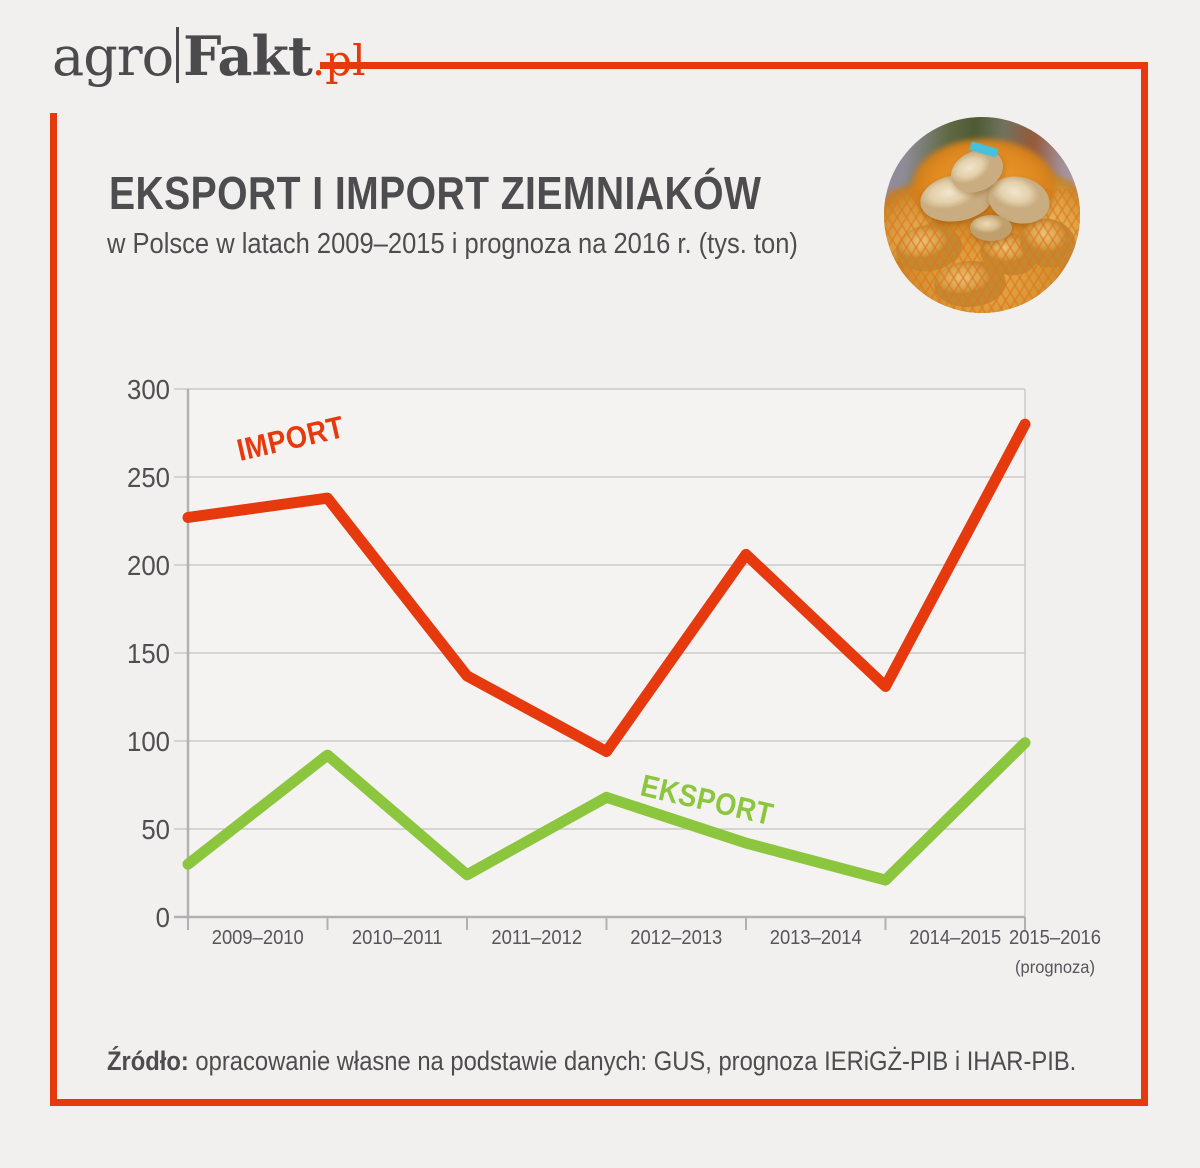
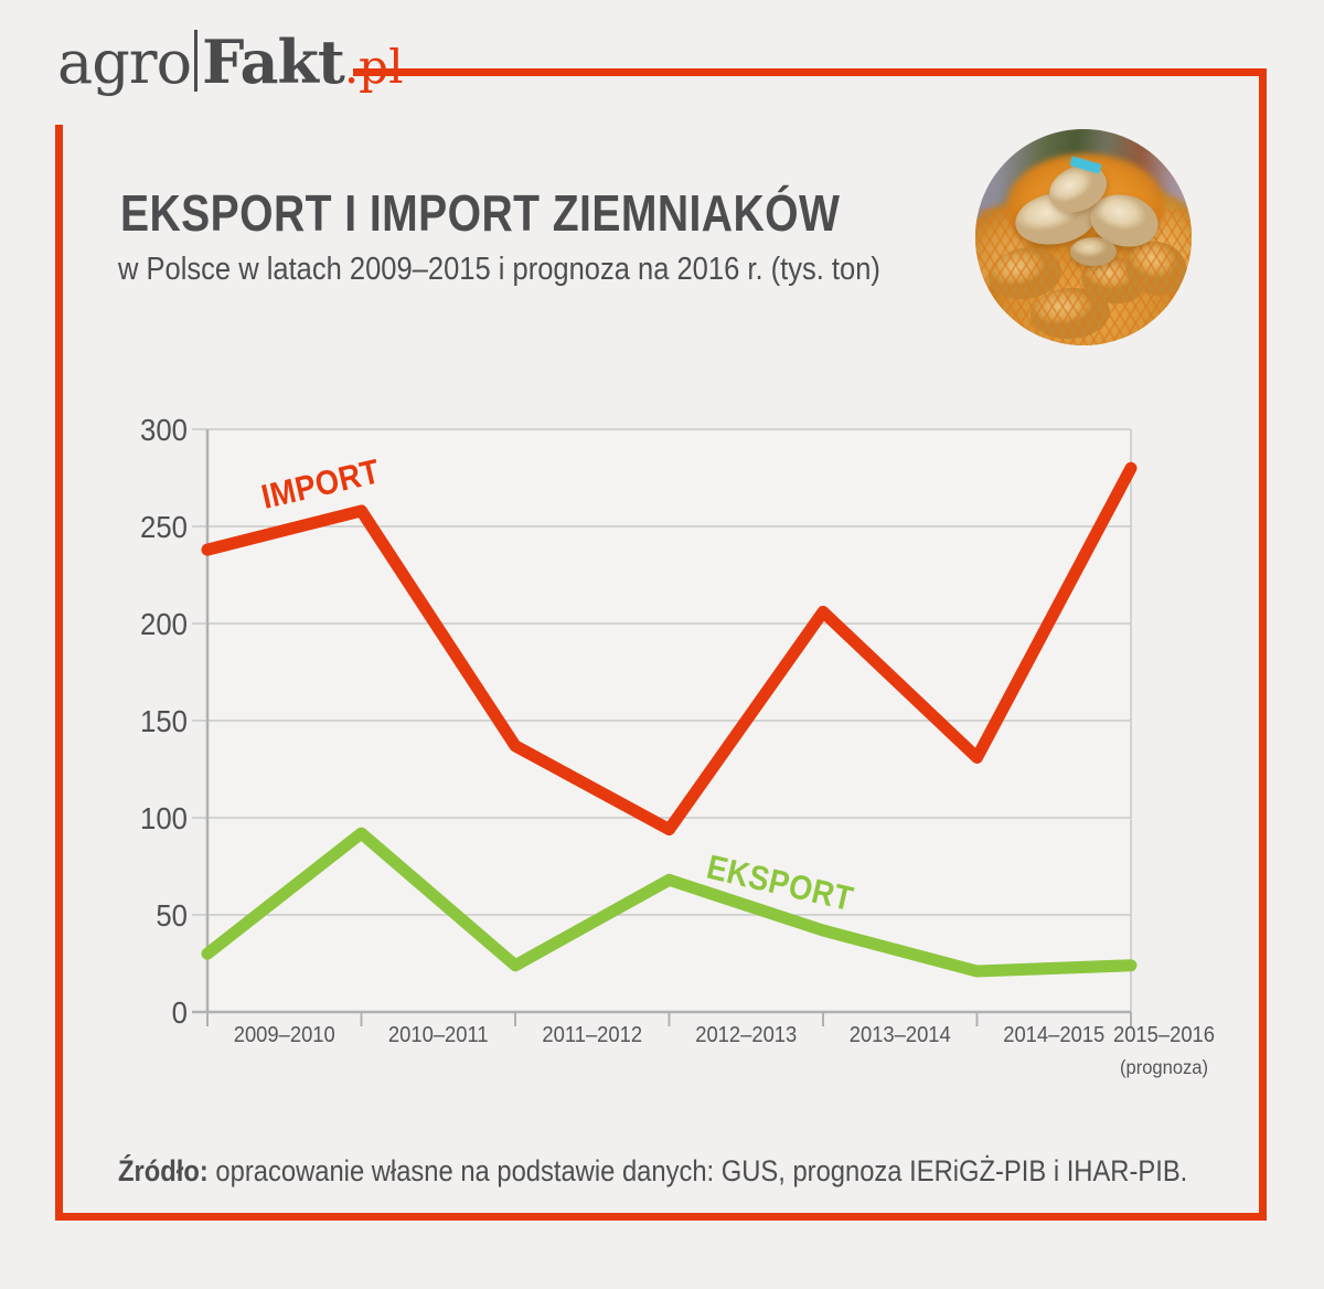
IMPORT/2009–2010: 227 -> 238
IMPORT/2010–2011: 238 -> 258
EKSPORT/2015–2016: 99 -> 24
